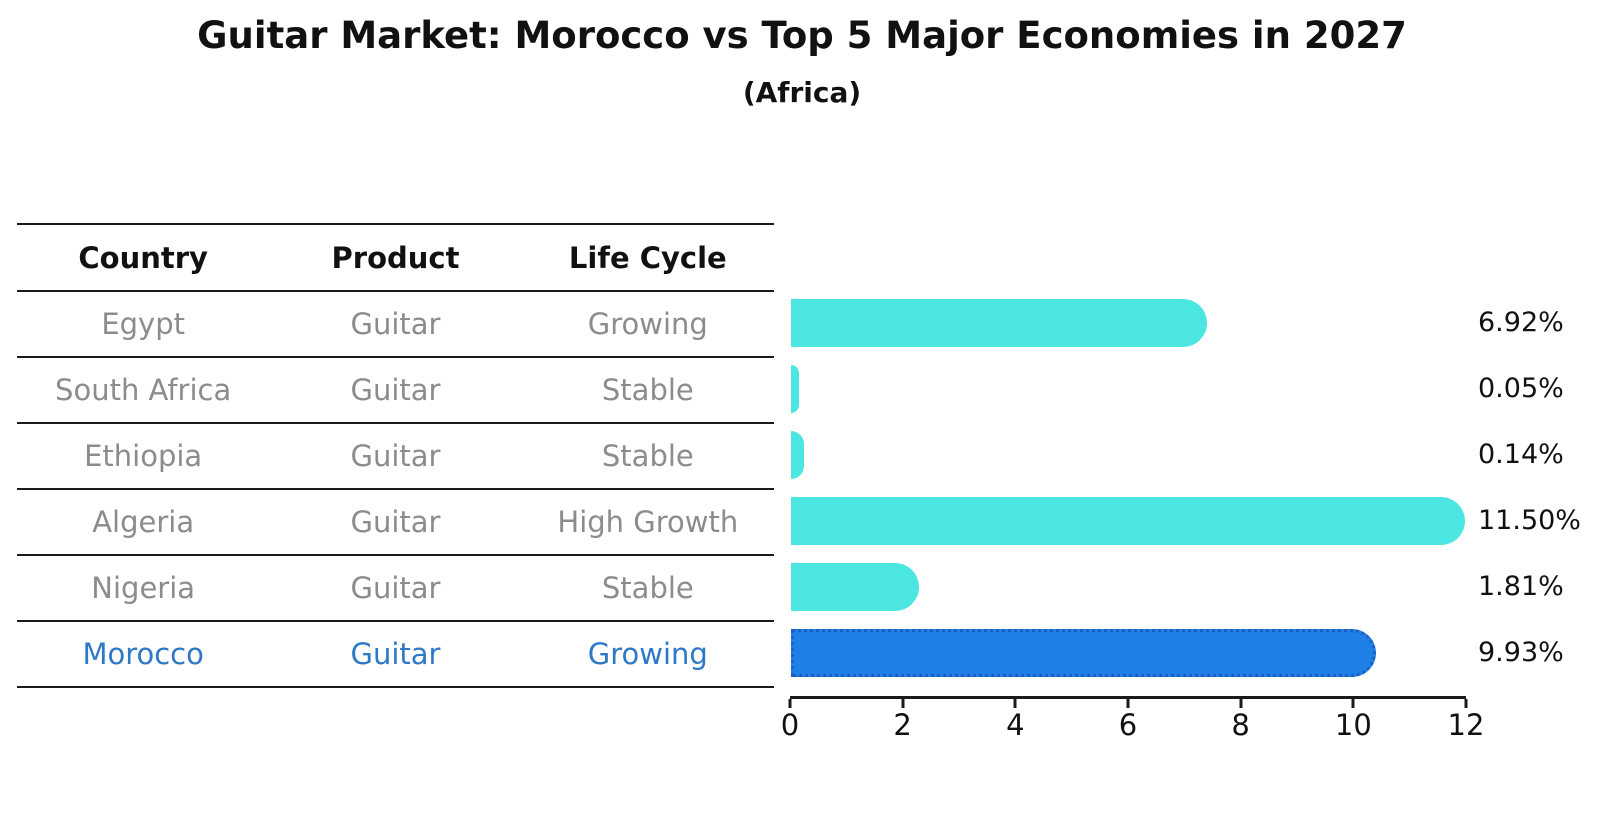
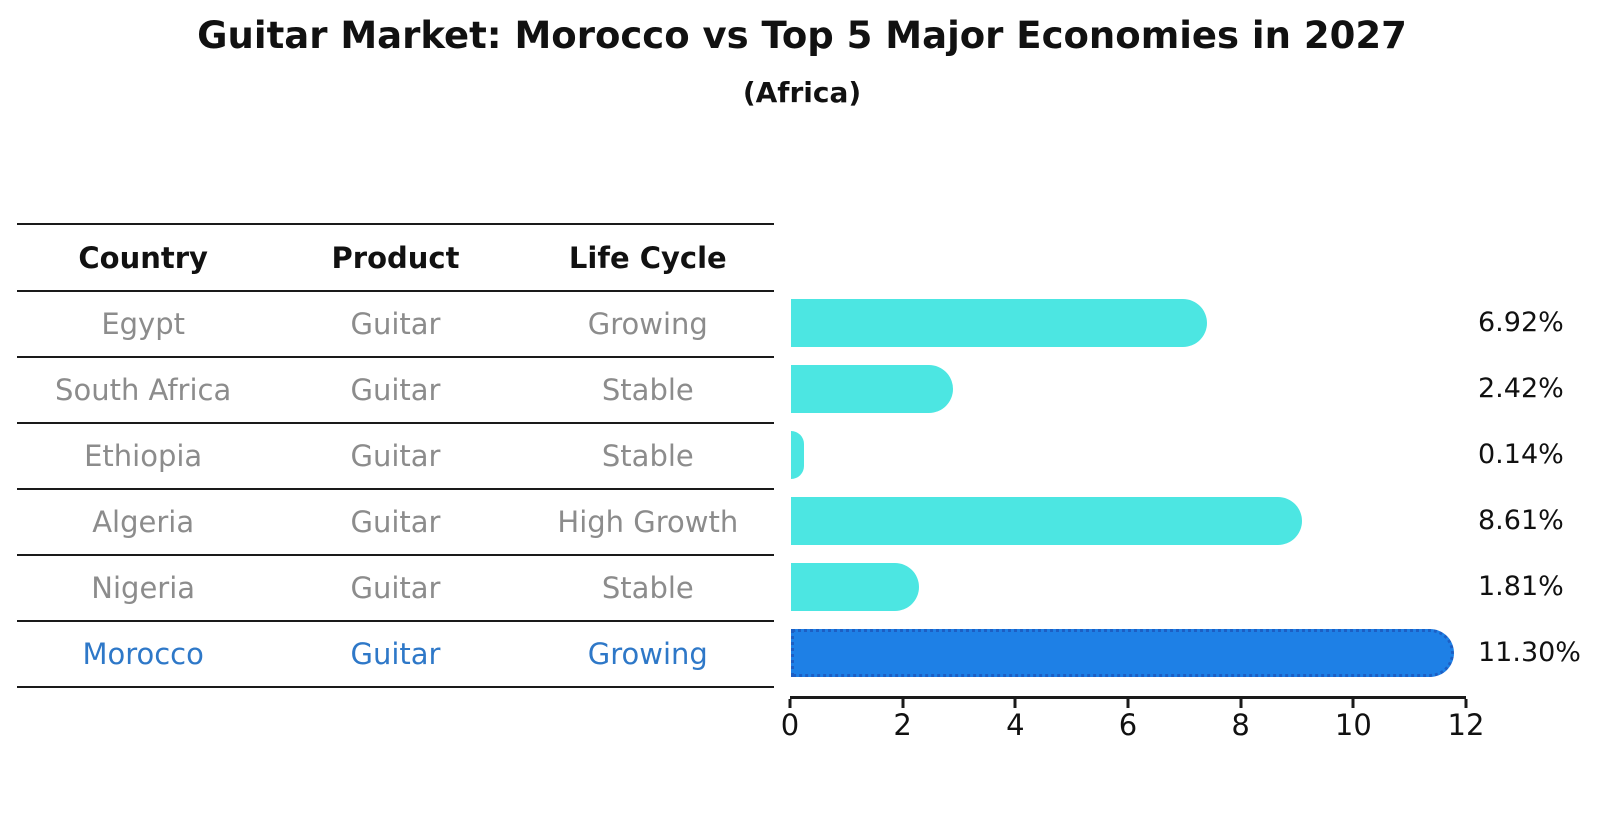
South Africa: 0.05% -> 2.42%
Algeria: 11.50% -> 8.61%
Morocco: 9.93% -> 11.30%
